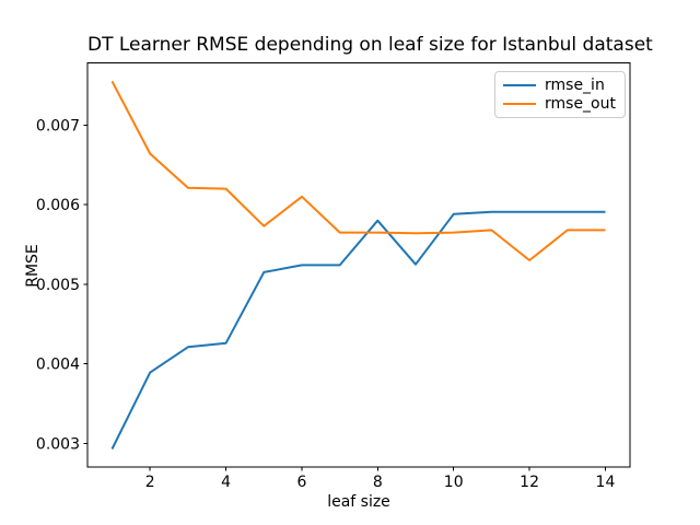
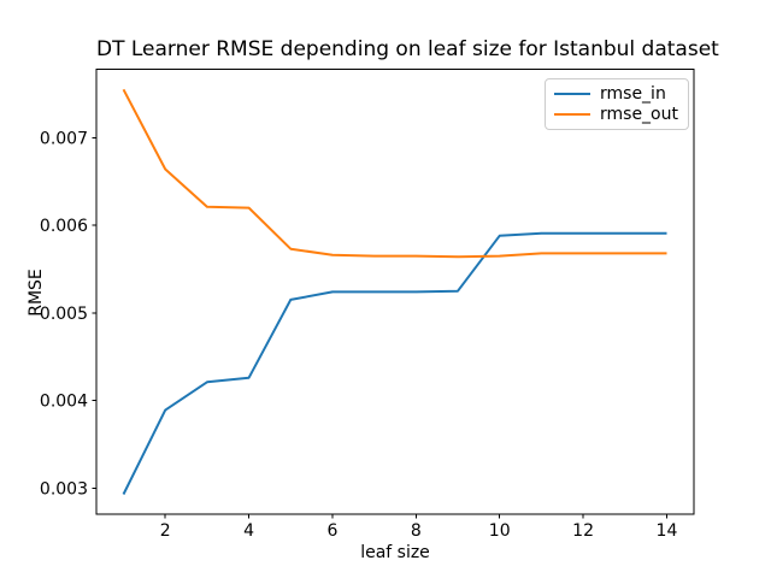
rmse_out/6: 0.0061 -> 0.0057
rmse_in/8: 0.0058 -> 0.0052
rmse_out/12: 0.0053 -> 0.0057
